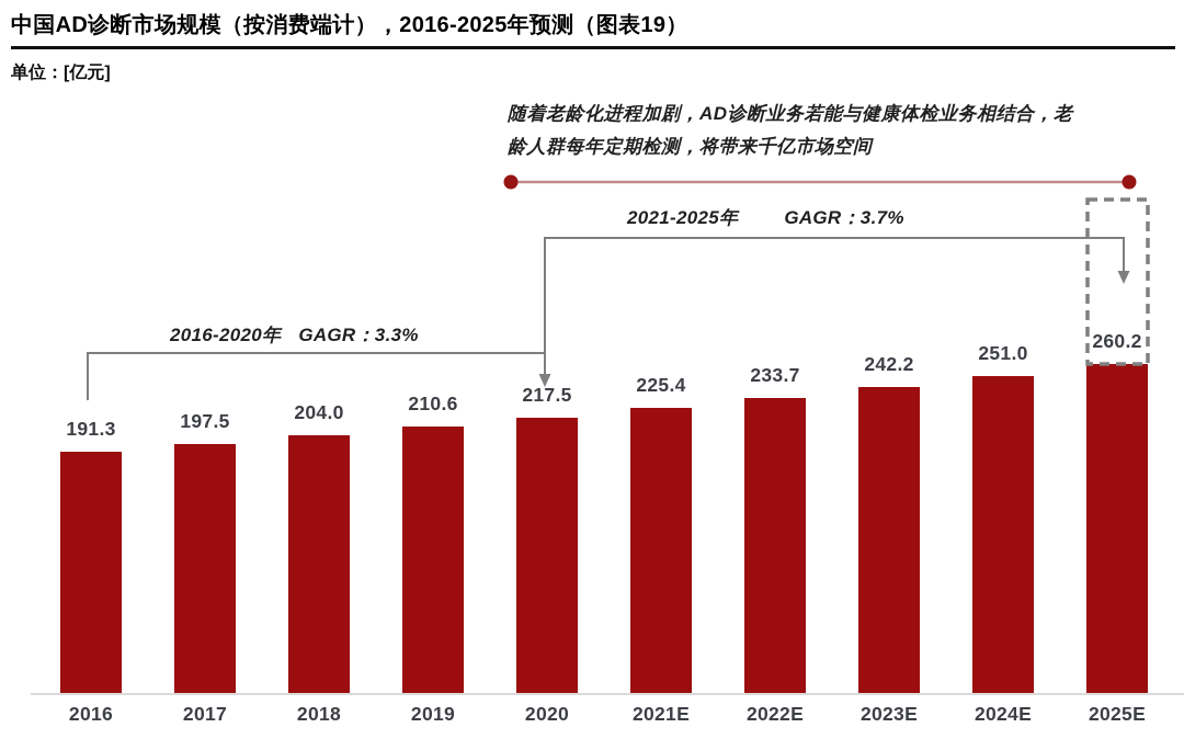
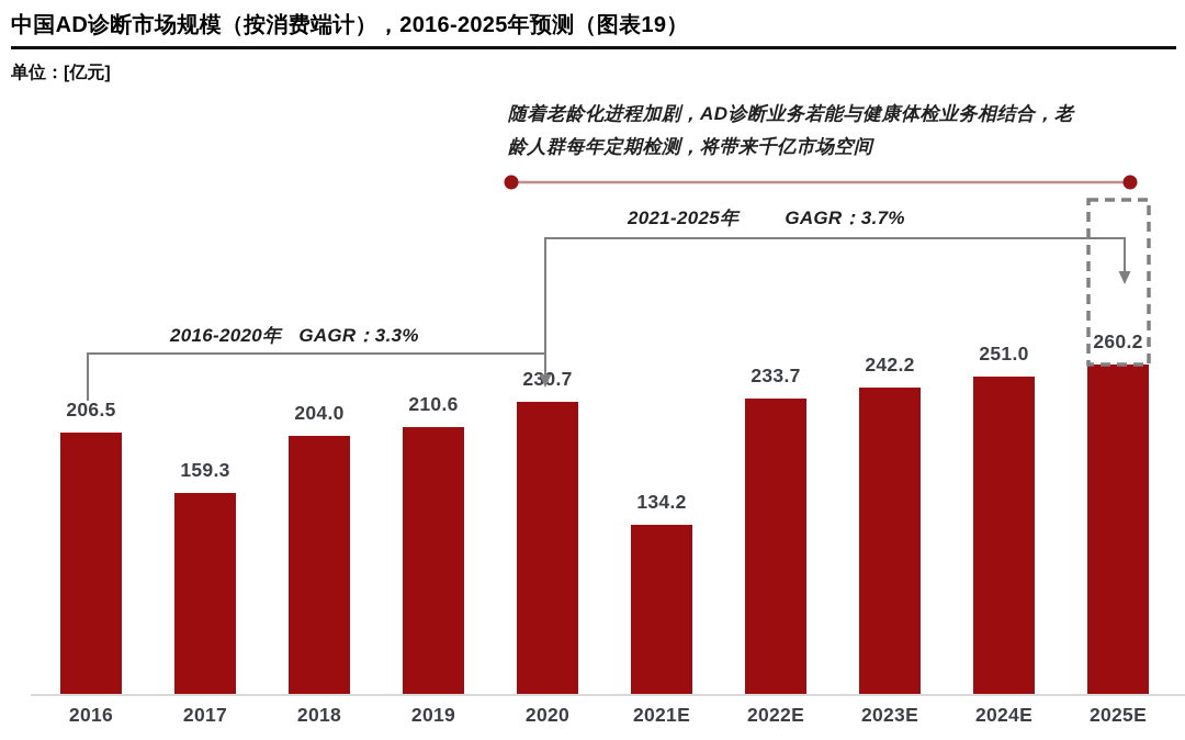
2016: 191.3 -> 206.5
2017: 197.5 -> 159.3
2020: 217.5 -> 230.7
2021E: 225.4 -> 134.2
